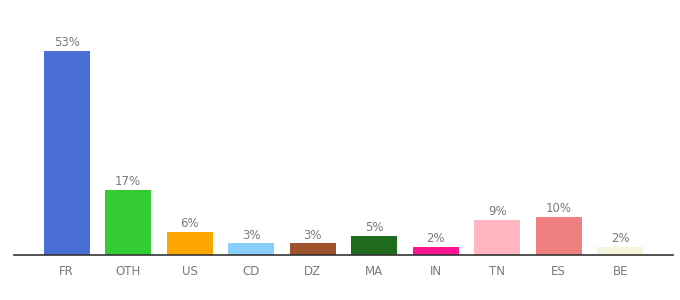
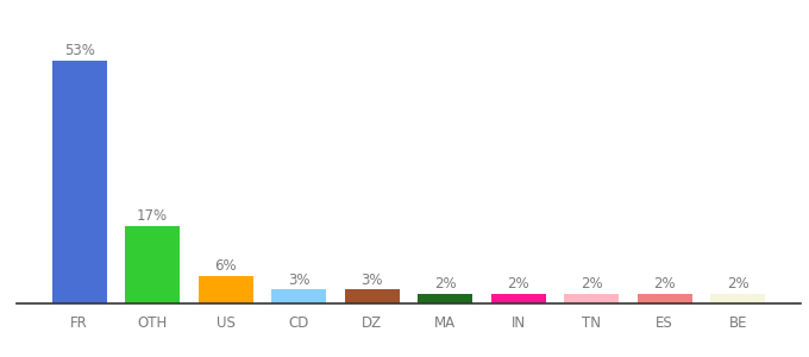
MA: 5% -> 2%
TN: 9% -> 2%
ES: 10% -> 2%
